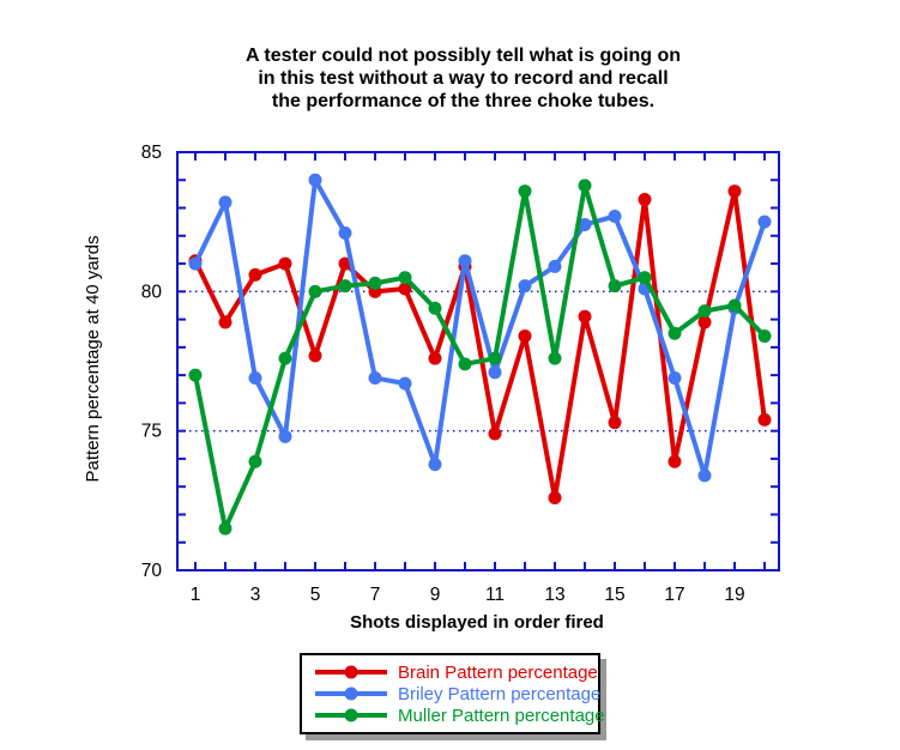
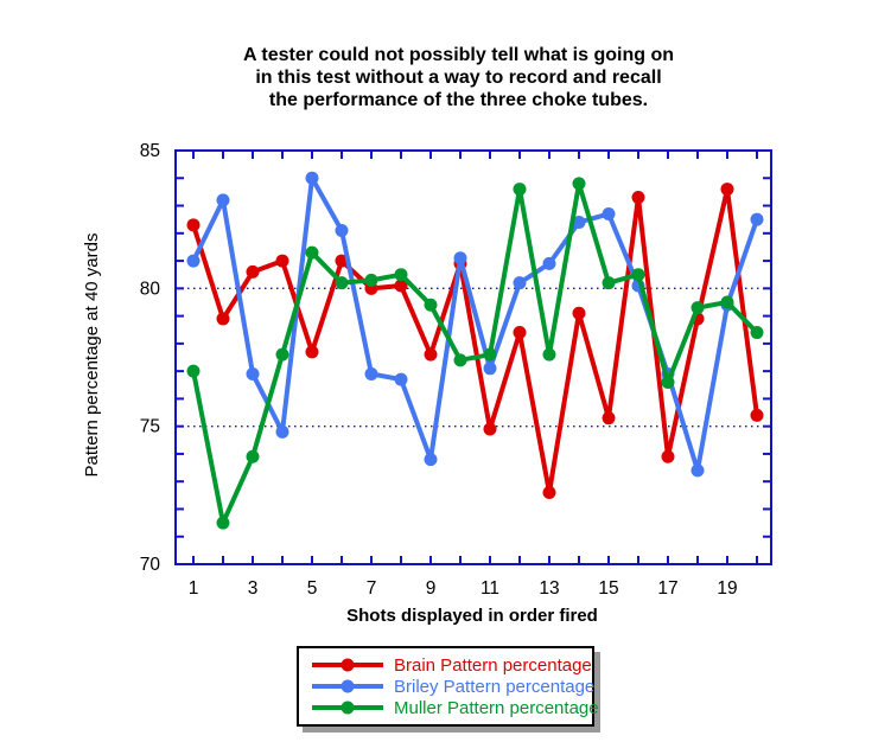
Brain Pattern percentage/1: 81.1 -> 82.3
Muller Pattern percentage/5: 80.0 -> 81.3
Muller Pattern percentage/17: 78.5 -> 76.6
